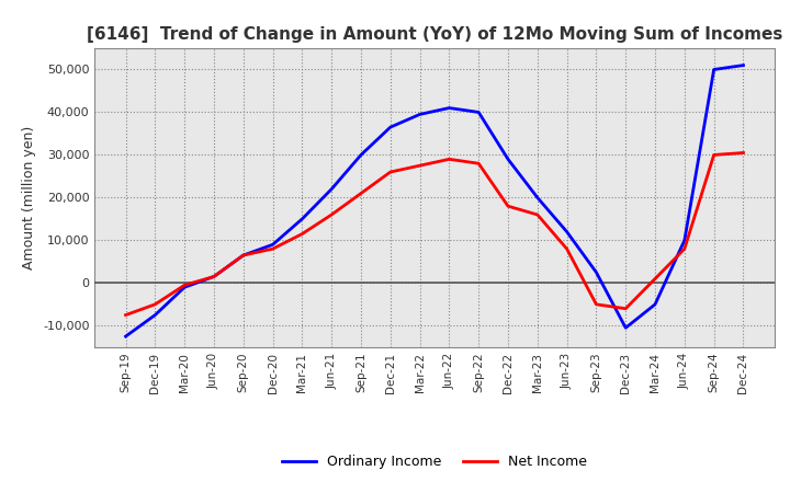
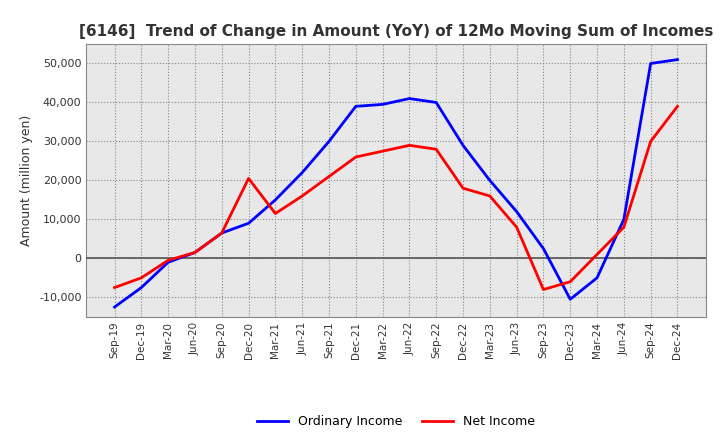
Net Income/Dec-20: 8,000 -> 20,500
Ordinary Income/Dec-21: 36,500 -> 39,000
Net Income/Sep-23: -5,000 -> -8,000
Net Income/Dec-24: 30,500 -> 39,000
